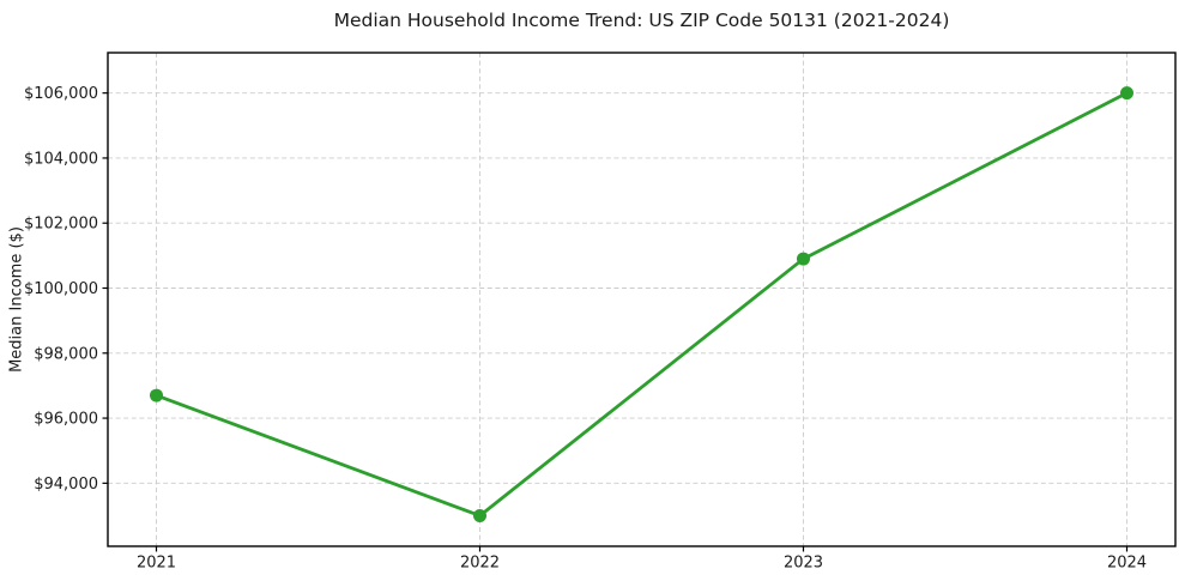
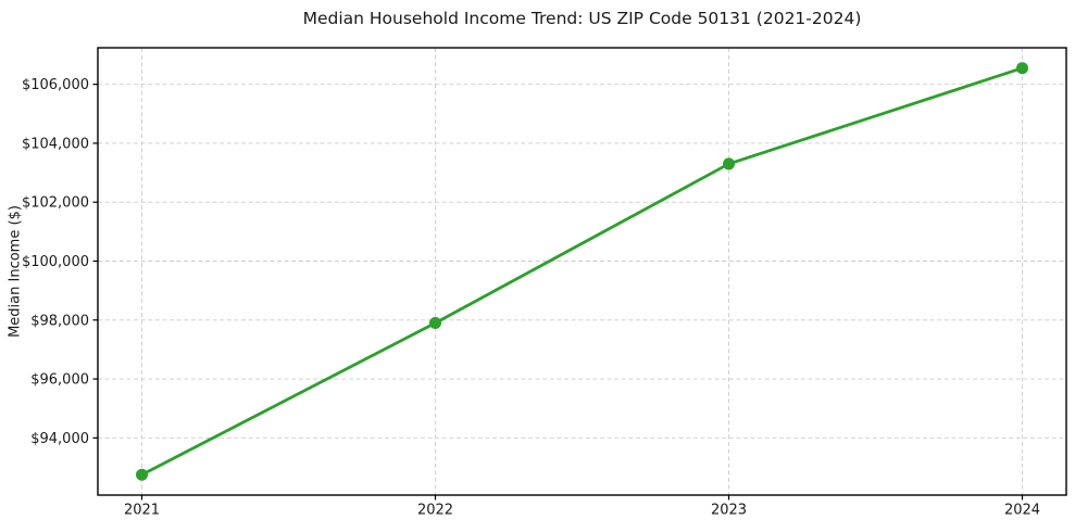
2021: $96700 -> $92800
2022: $93000 -> $97900
2023: $100900 -> $103300
2024: $106000 -> $106600
